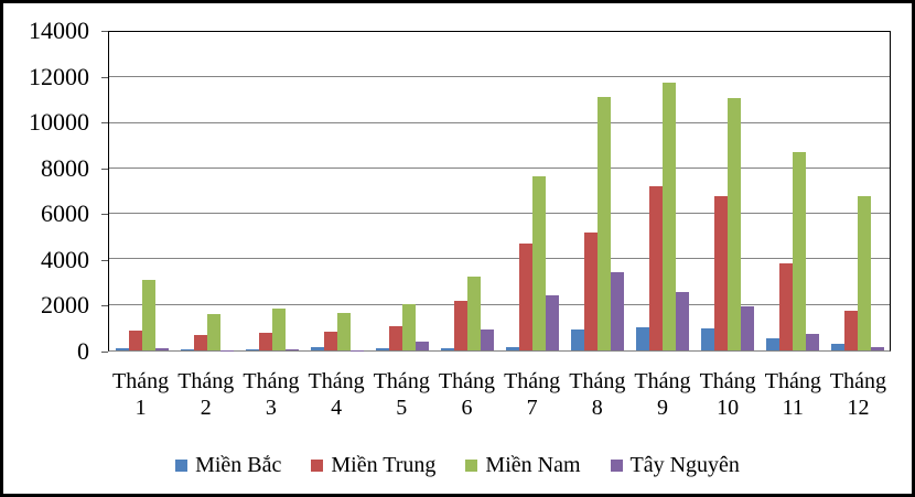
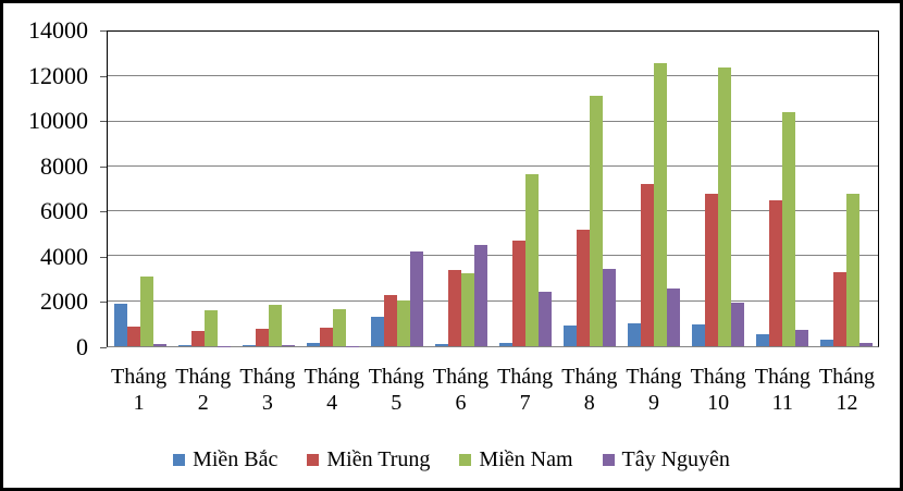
Miền Bắc/Tháng 1: 100 -> 1900
Miền Bắc/Tháng 5: 100 -> 1300
Miền Trung/Tháng 5: 1000 -> 2300
Tây Nguyên/Tháng 5: 400 -> 4200
Miền Trung/Tháng 6: 2200 -> 3400
Tây Nguyên/Tháng 6: 900 -> 4500
Miền Nam/Tháng 9: 11800 -> 12600
Miền Nam/Tháng 10: 11100 -> 12400
Miền Trung/Tháng 11: 3800 -> 6500
Miền Nam/Tháng 11: 8700 -> 10400
Miền Trung/Tháng 12: 1800 -> 3300
